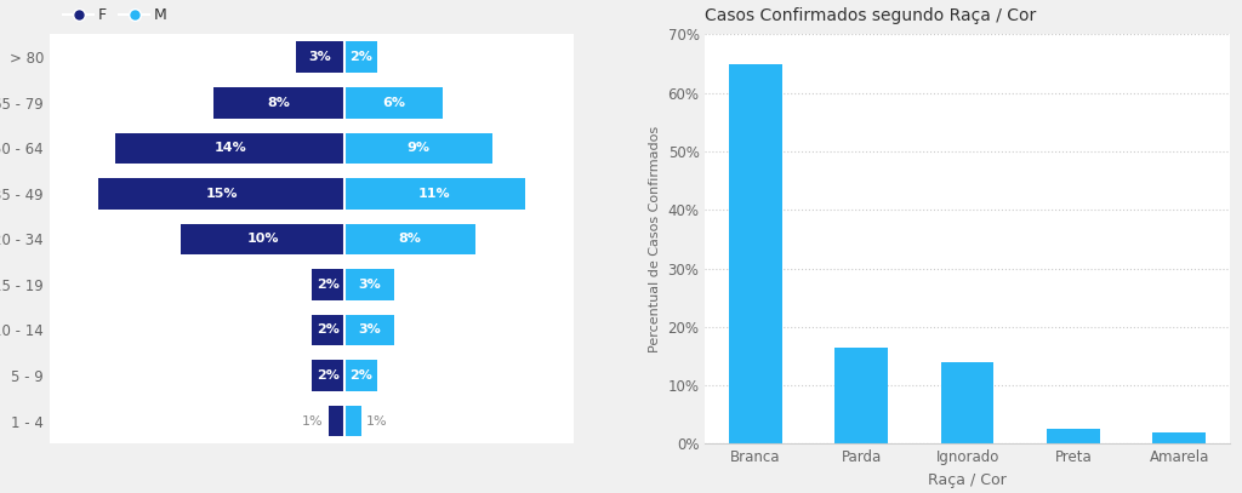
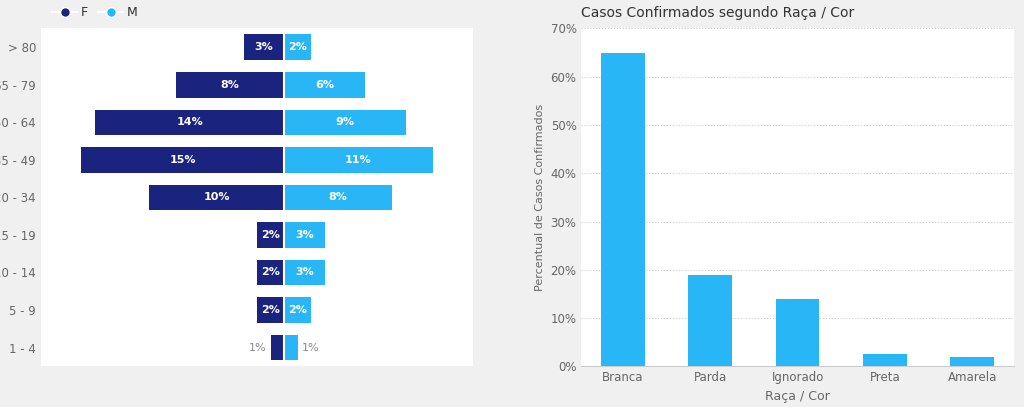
Casos Confirmados segundo Raça / Cor/Parda: 16.5% -> 19.0%
